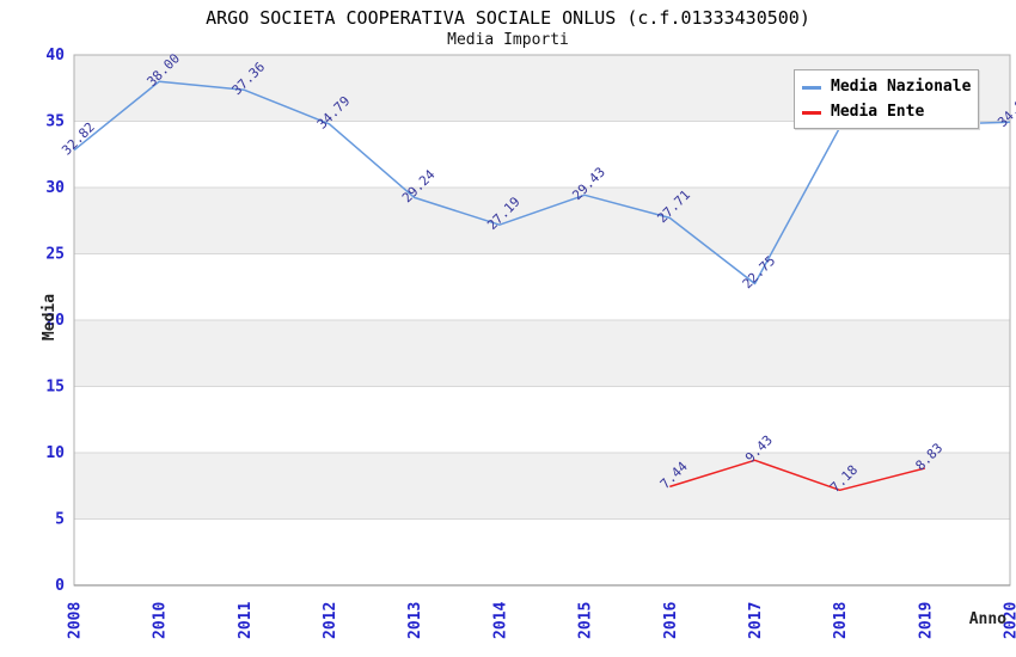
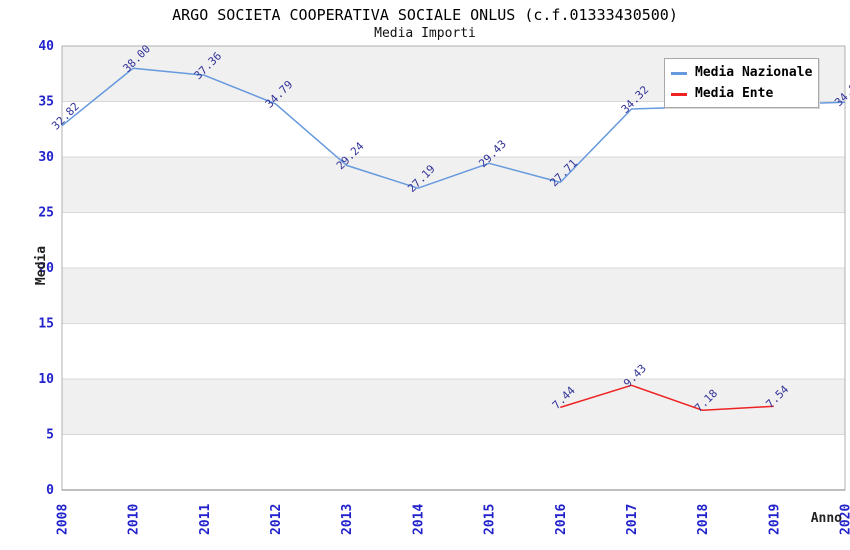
Media Nazionale/2017: 22.75 -> 34.32
Media Ente/2019: 8.83 -> 7.54
